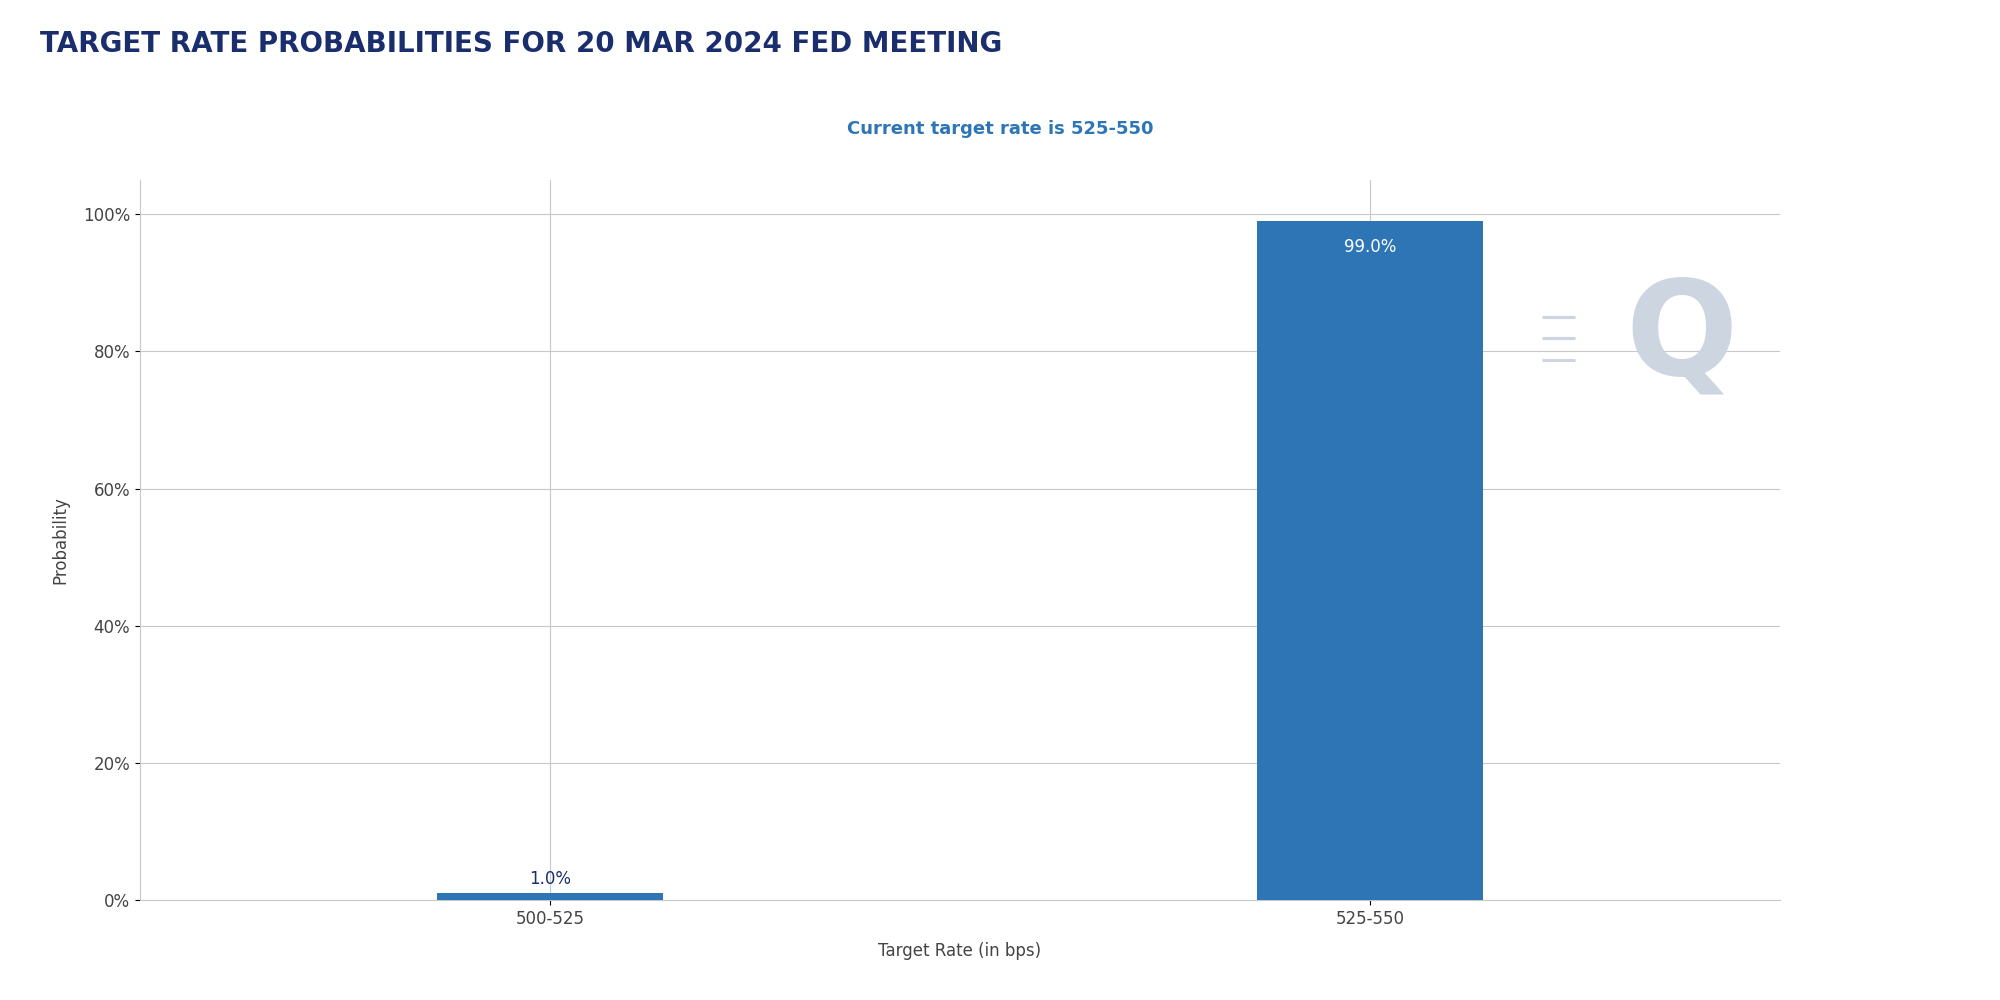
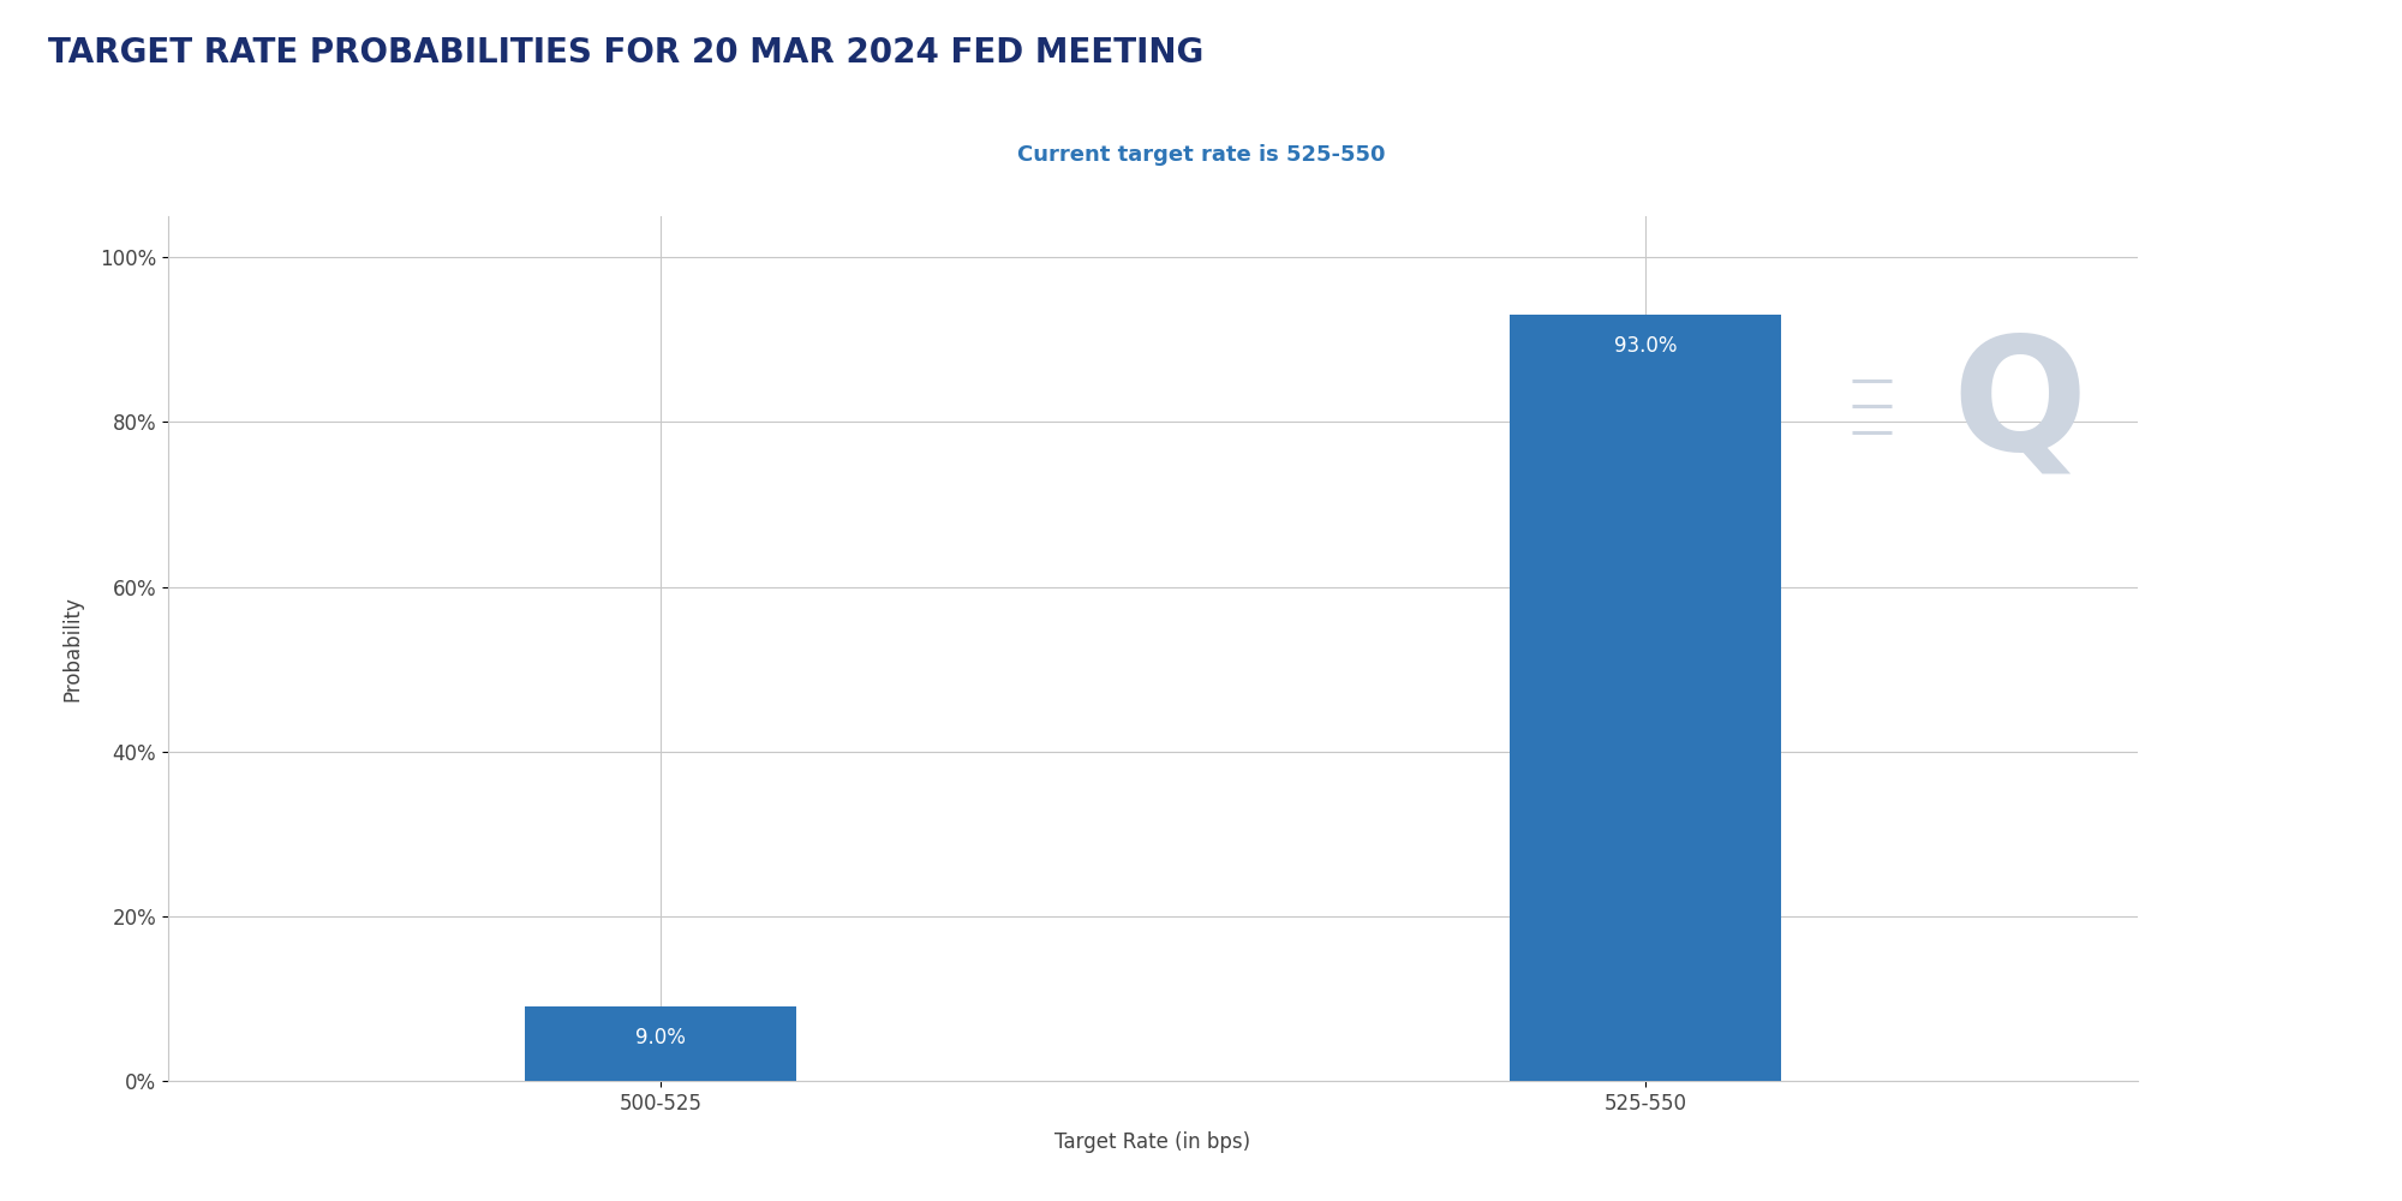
500-525: 1.0% -> 9.0%
525-550: 99.0% -> 93.0%
